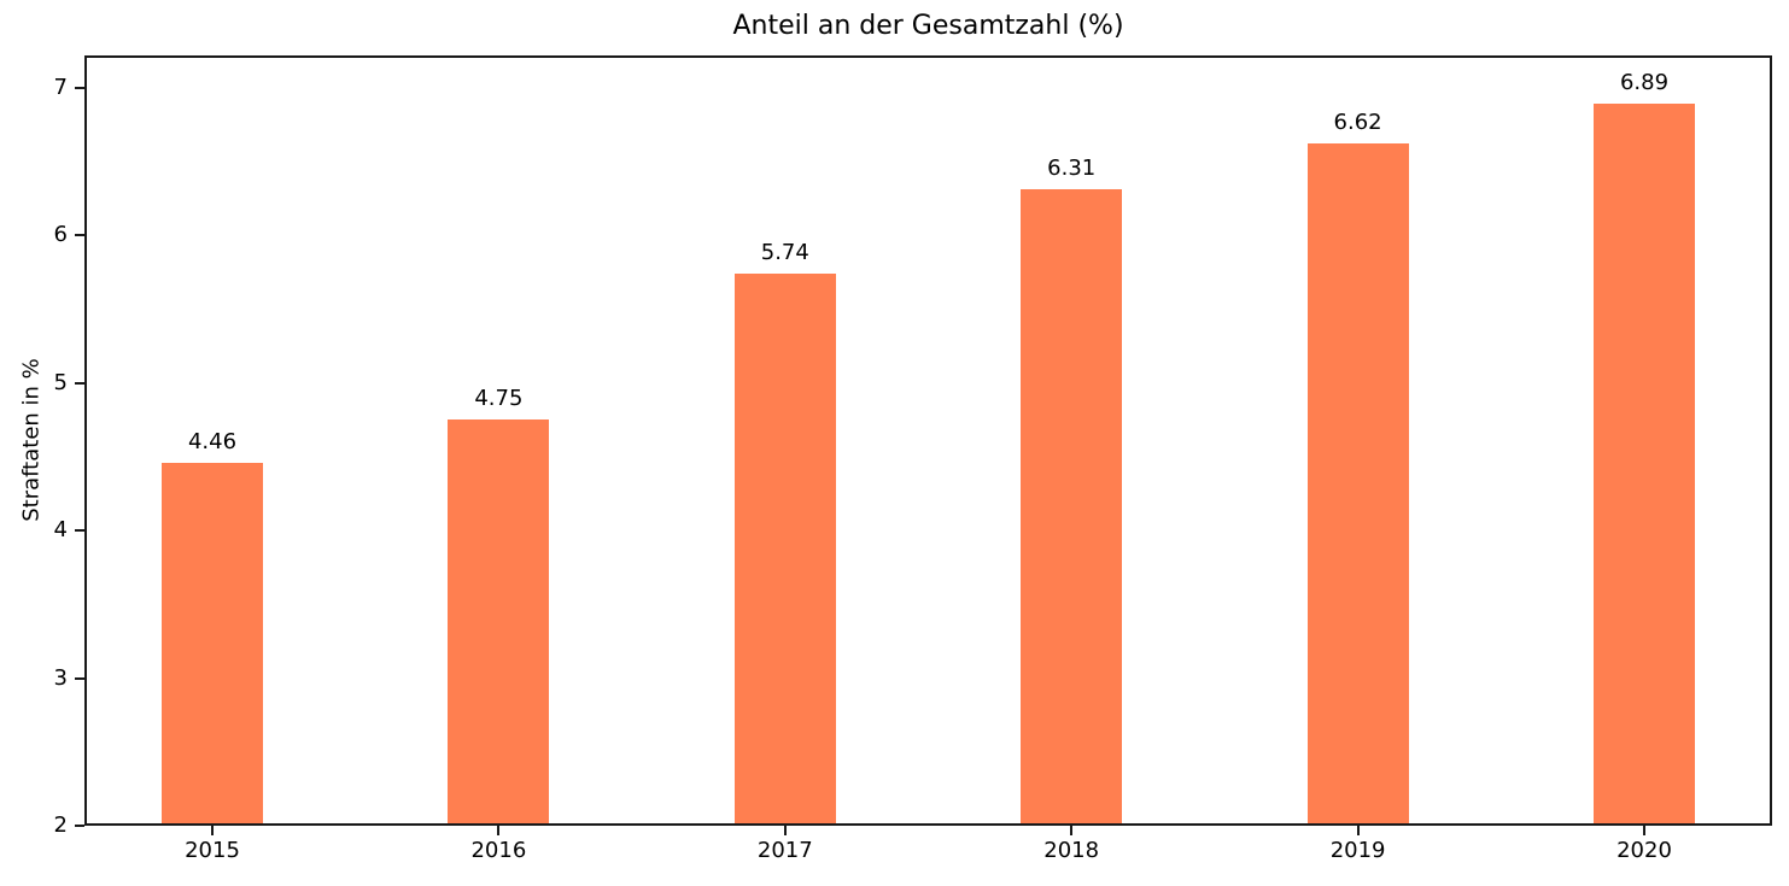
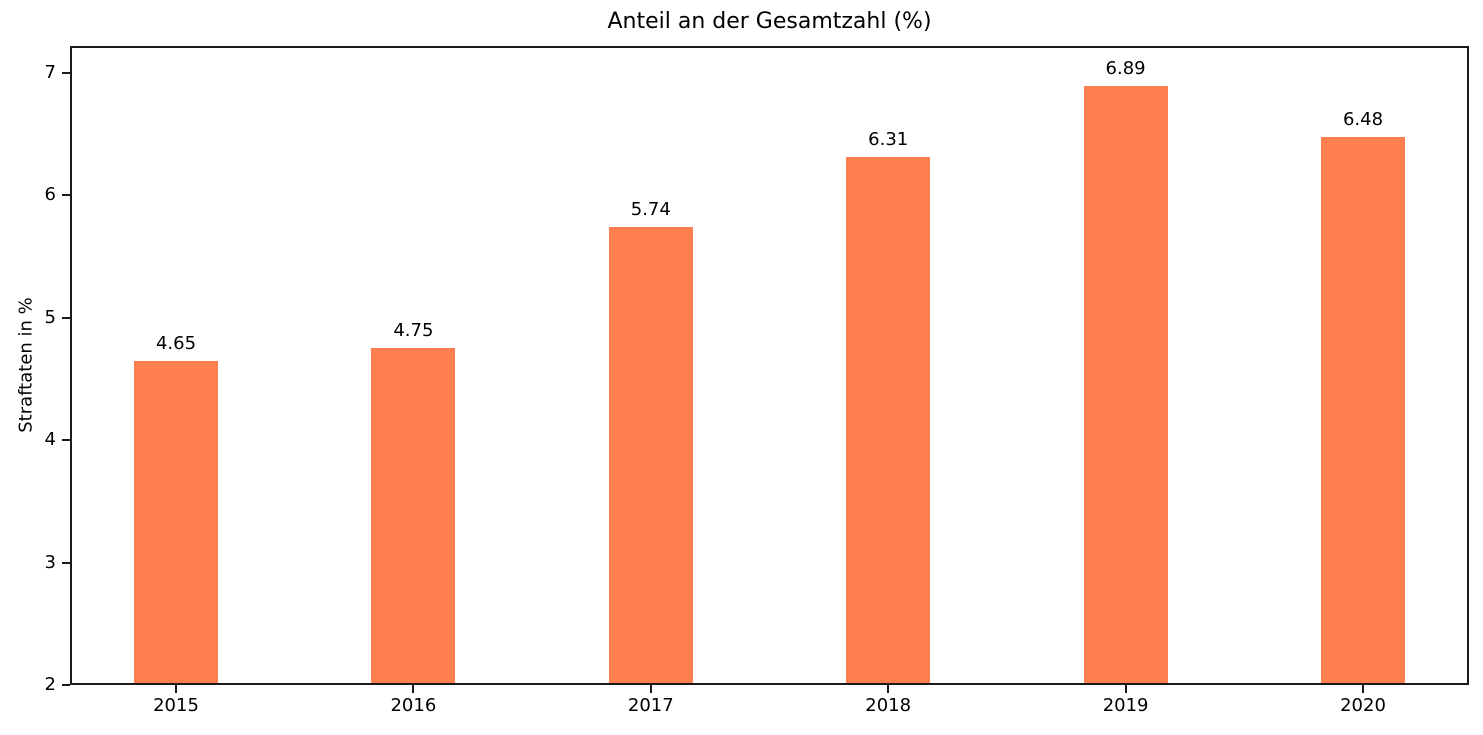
2015: 4.46 -> 4.65
2019: 6.62 -> 6.89
2020: 6.89 -> 6.48
